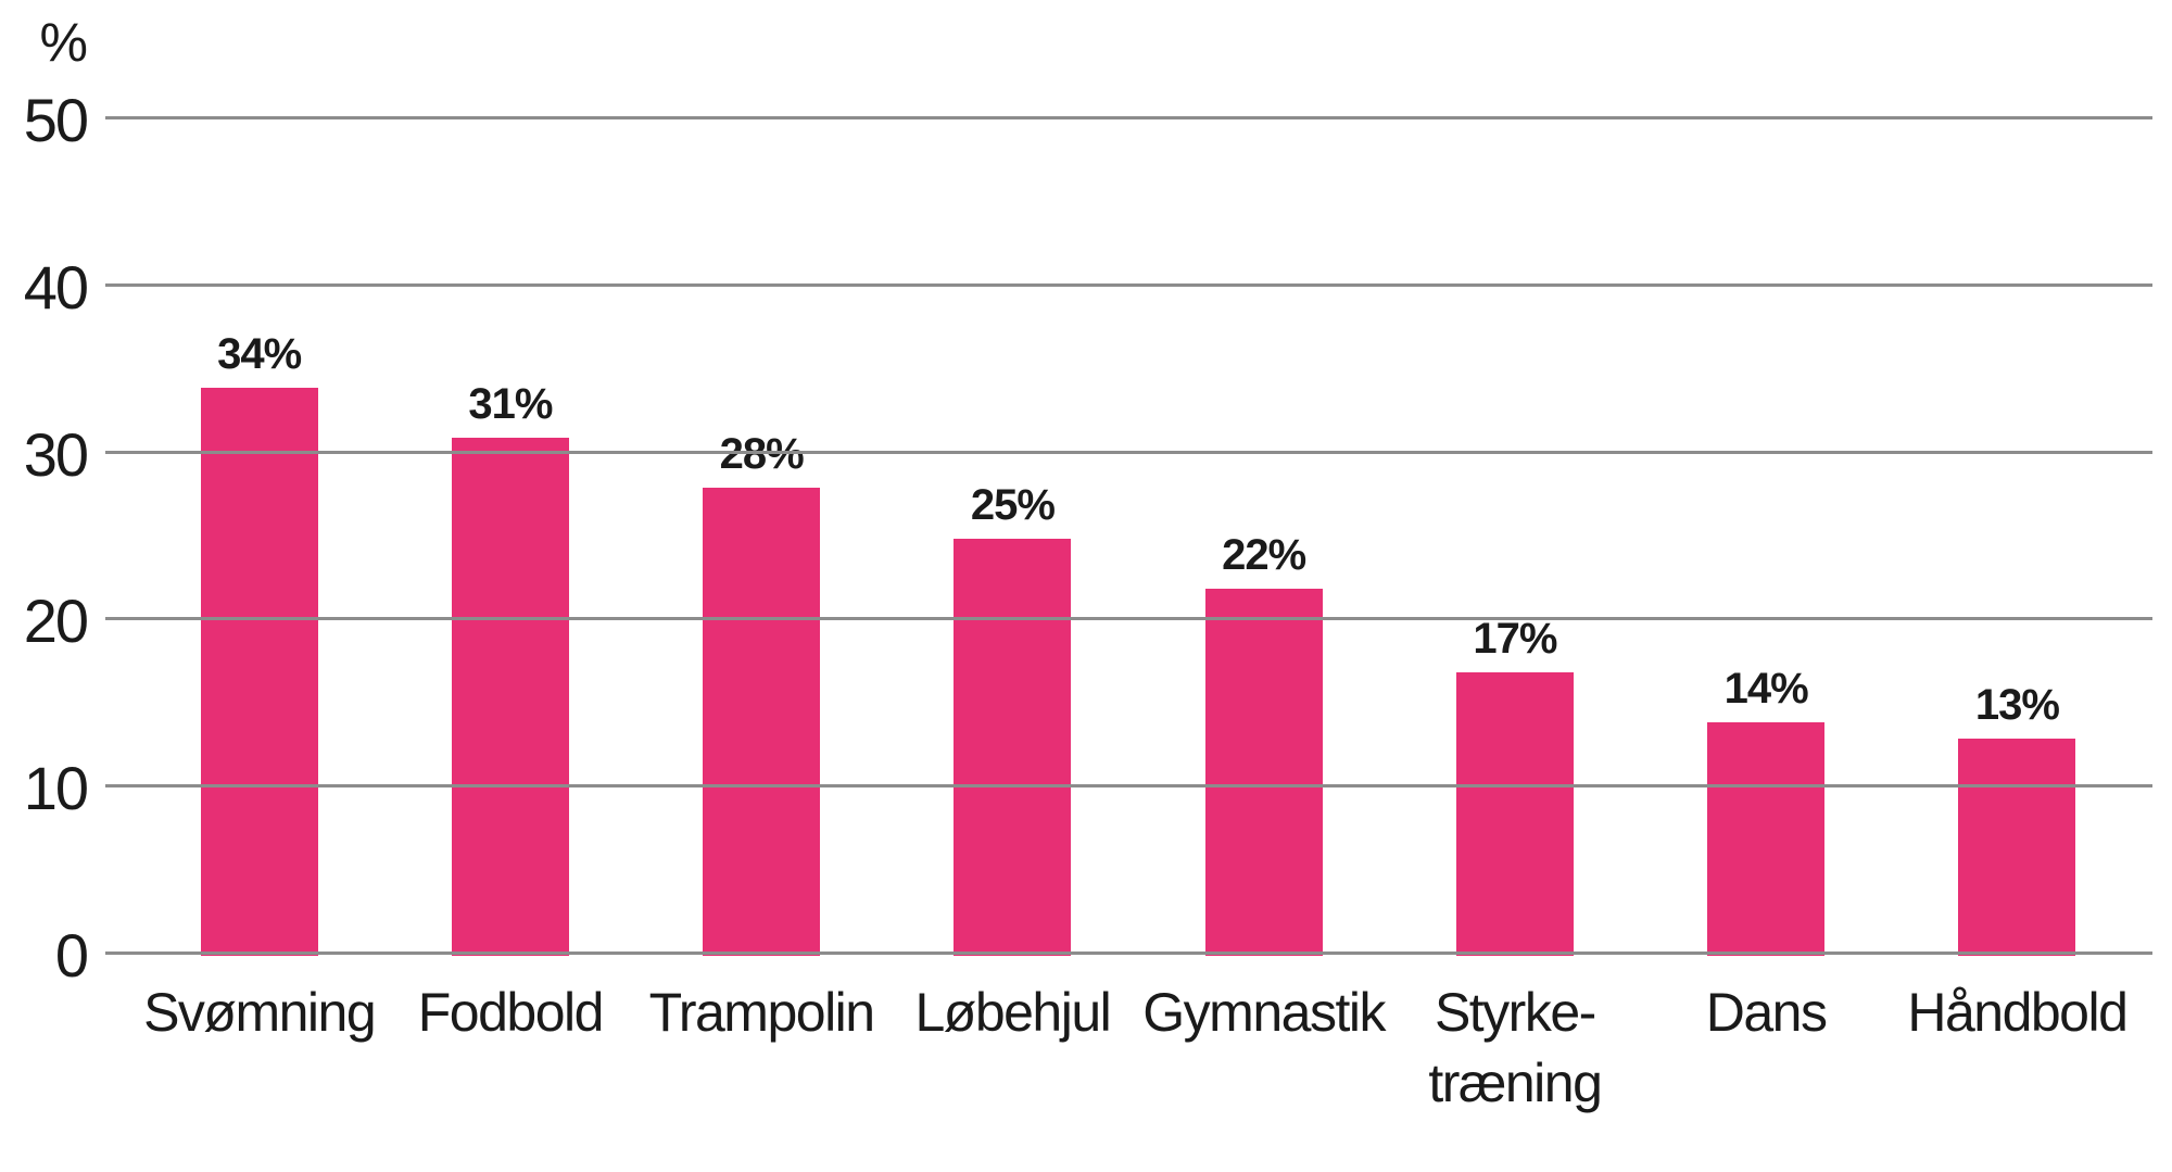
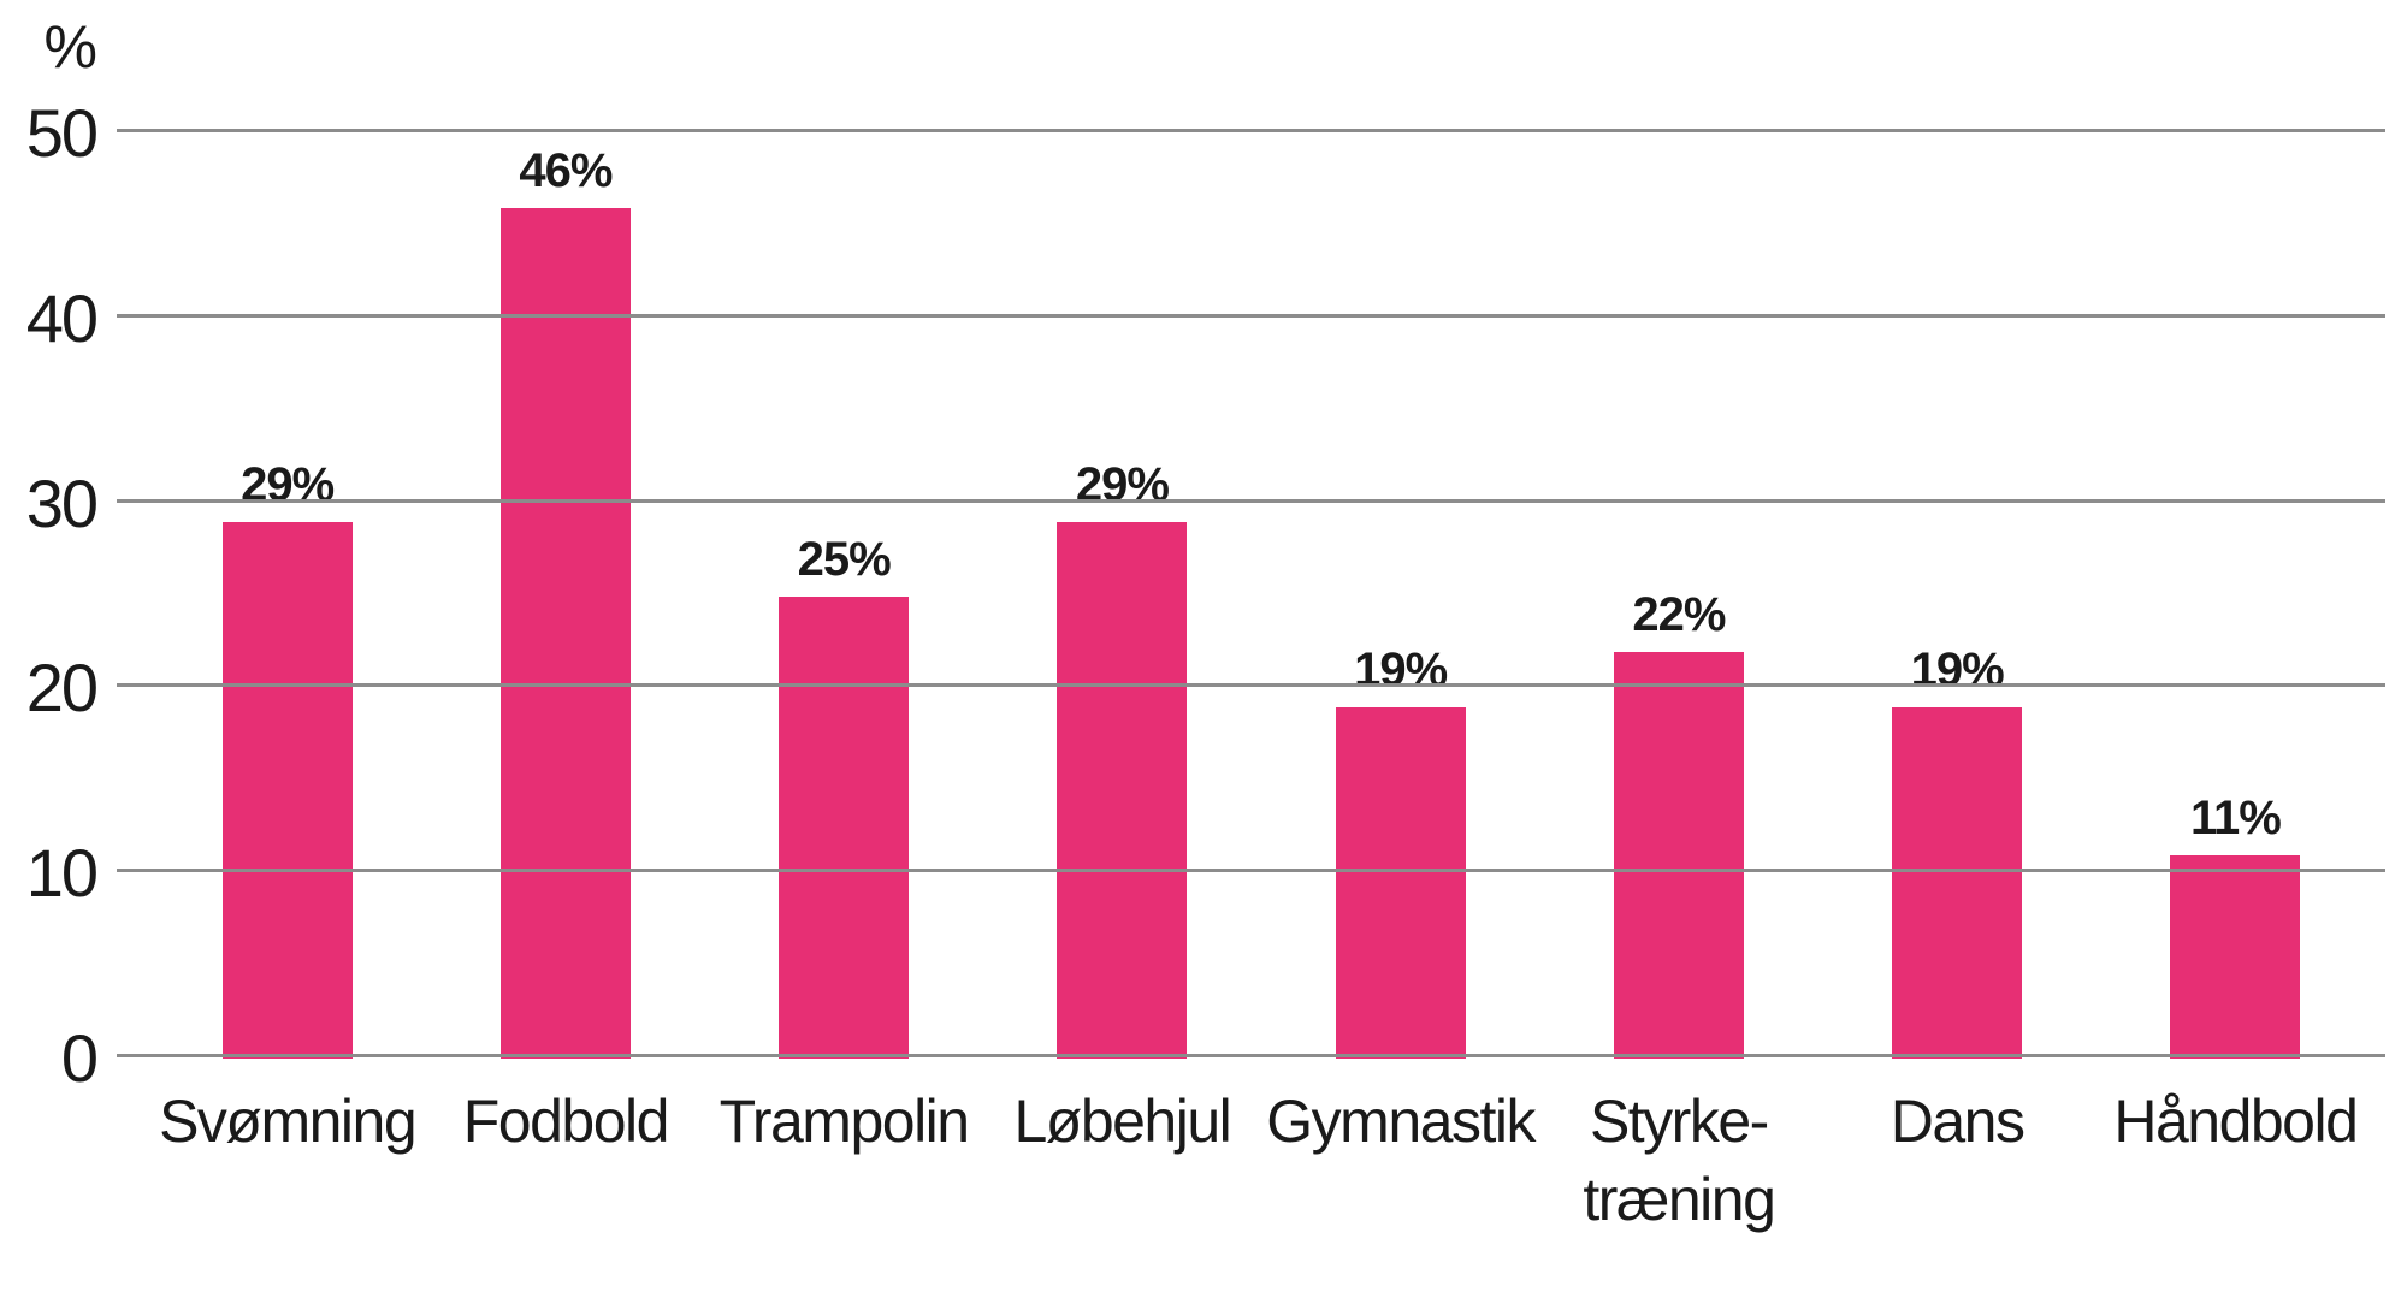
Svømning: 34% -> 29%
Fodbold: 31% -> 46%
Trampolin: 28% -> 25%
Løbehjul: 25% -> 29%
Gymnastik: 22% -> 19%
Styrke- træning: 17% -> 22%
Dans: 14% -> 19%
Håndbold: 13% -> 11%
